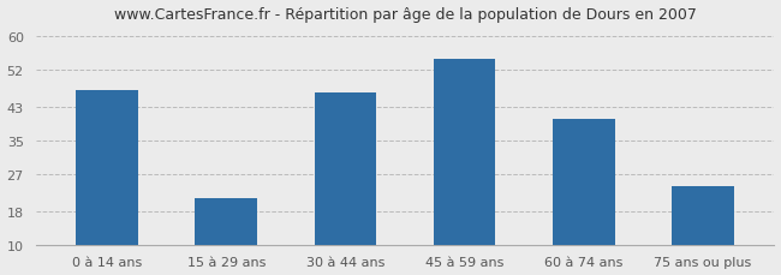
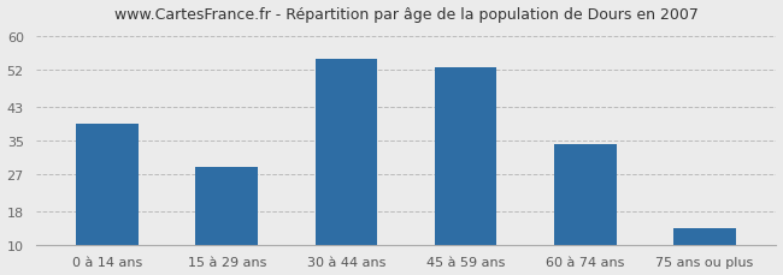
0 à 14 ans: 47.0 -> 39.0
15 à 29 ans: 21.0 -> 28.5
30 à 44 ans: 46.5 -> 54.5
45 à 59 ans: 54.5 -> 52.5
60 à 74 ans: 40.0 -> 34.0
75 ans ou plus: 24.0 -> 14.0
